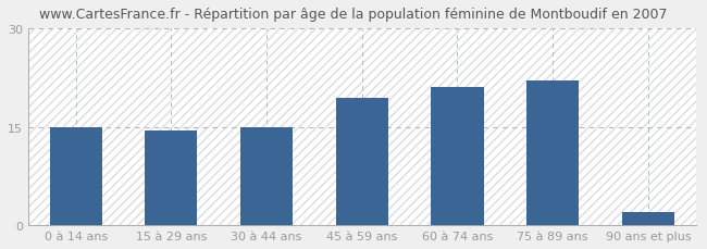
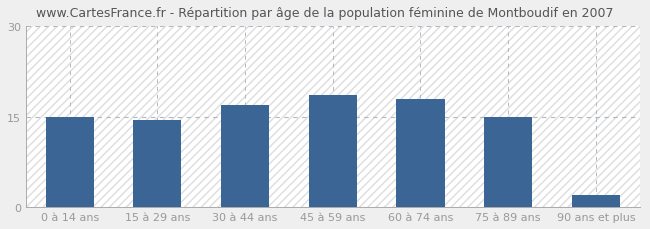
30 à 44 ans: 15.0 -> 17.0
45 à 59 ans: 19.4 -> 18.5
60 à 74 ans: 21.0 -> 18.0
75 à 89 ans: 22.0 -> 15.0
